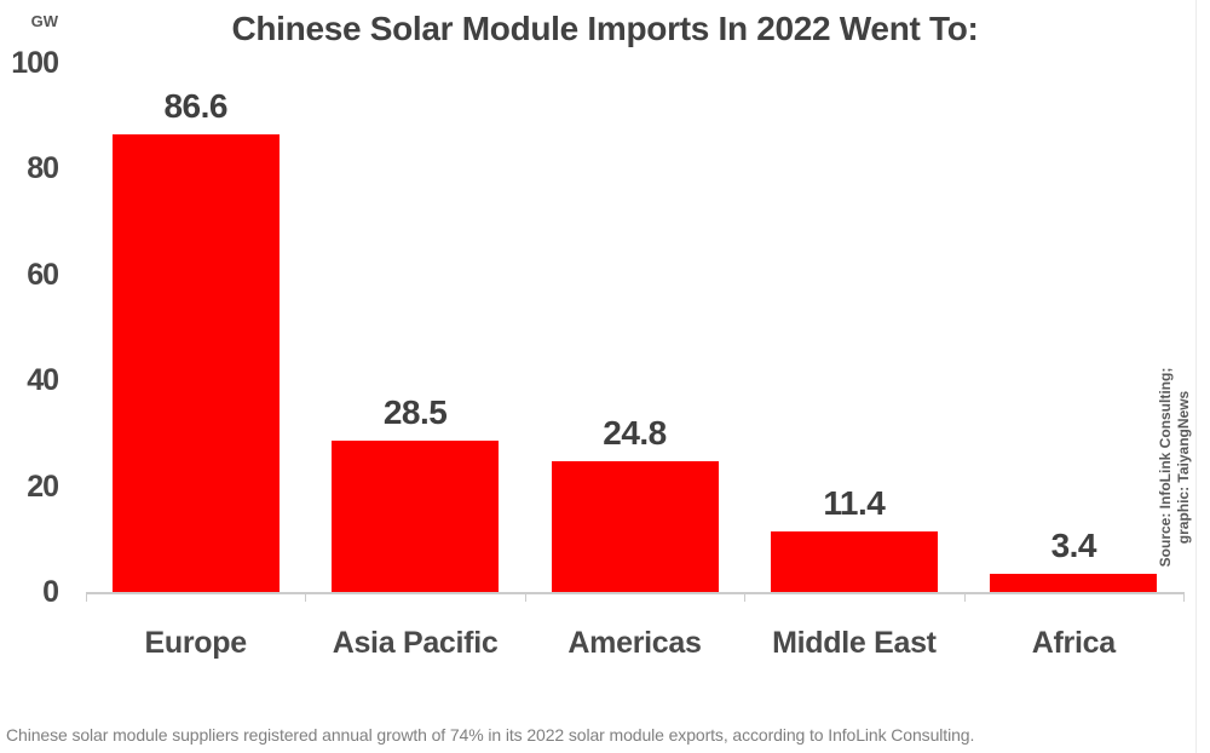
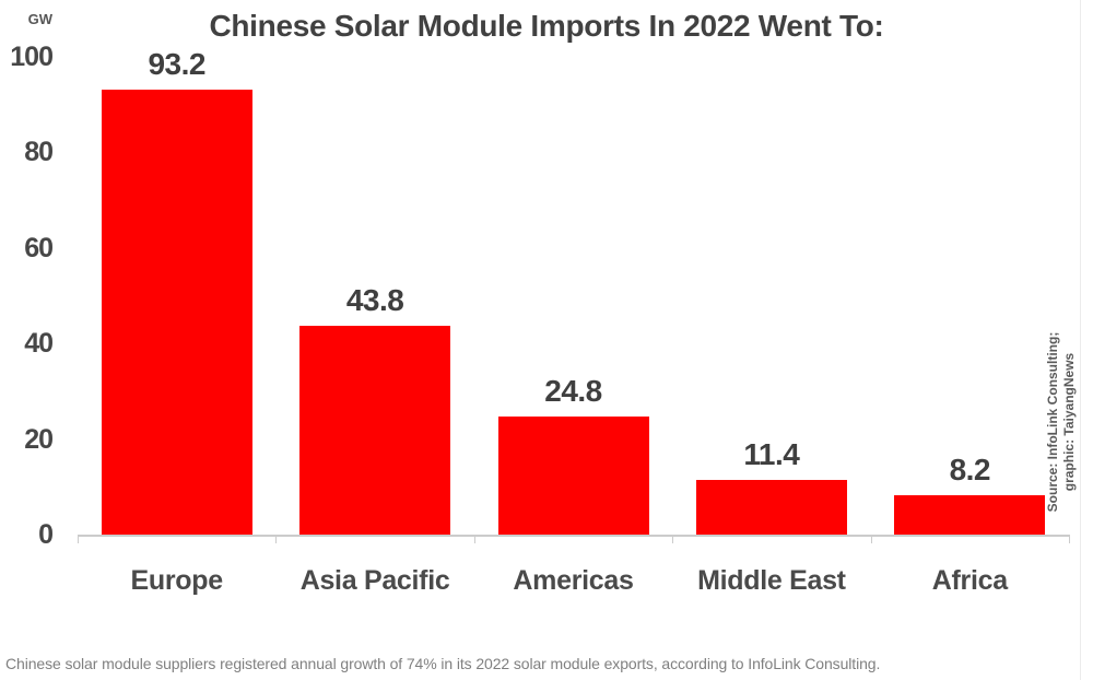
Europe: 86.6 -> 93.2
Asia Pacific: 28.5 -> 43.8
Africa: 3.4 -> 8.2
